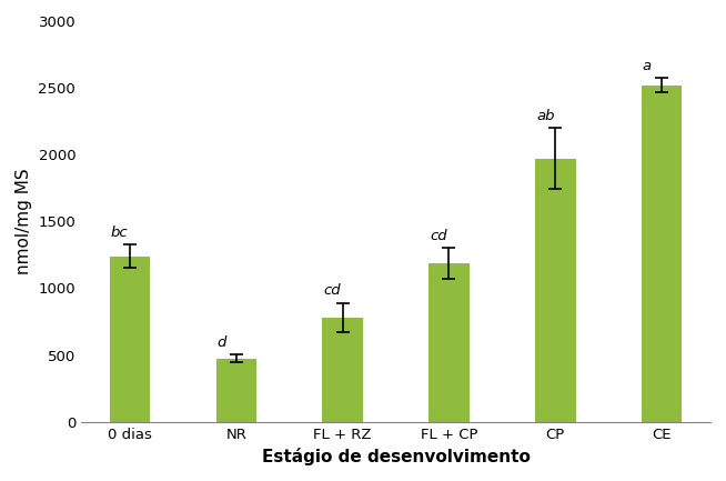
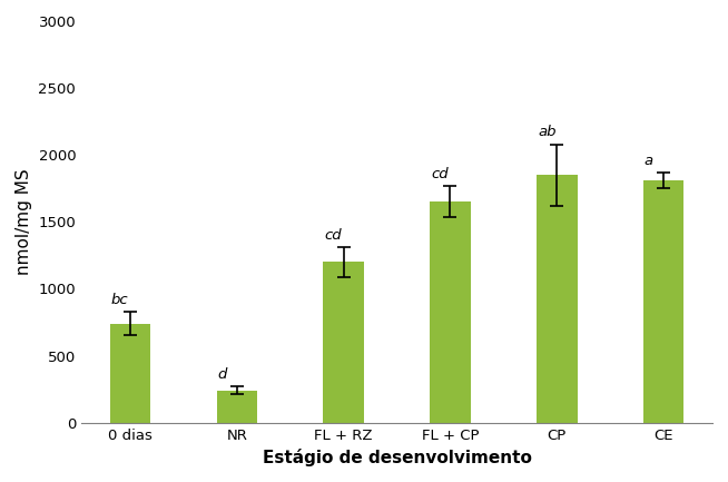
0 dias: 1240 -> 740
NR: 480 -> 240
FL + RZ: 780 -> 1200
FL + CP: 1180 -> 1650
CP: 1970 -> 1850
CE: 2520 -> 1810
